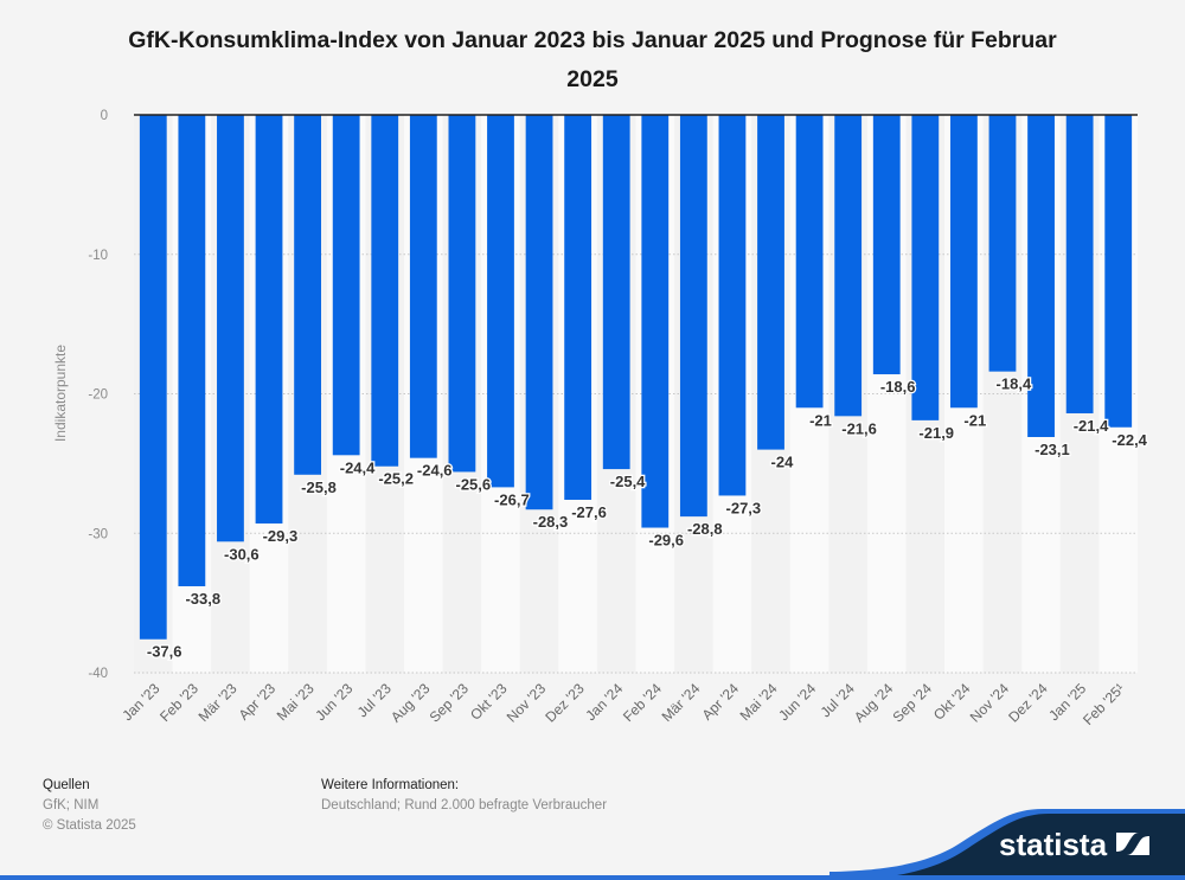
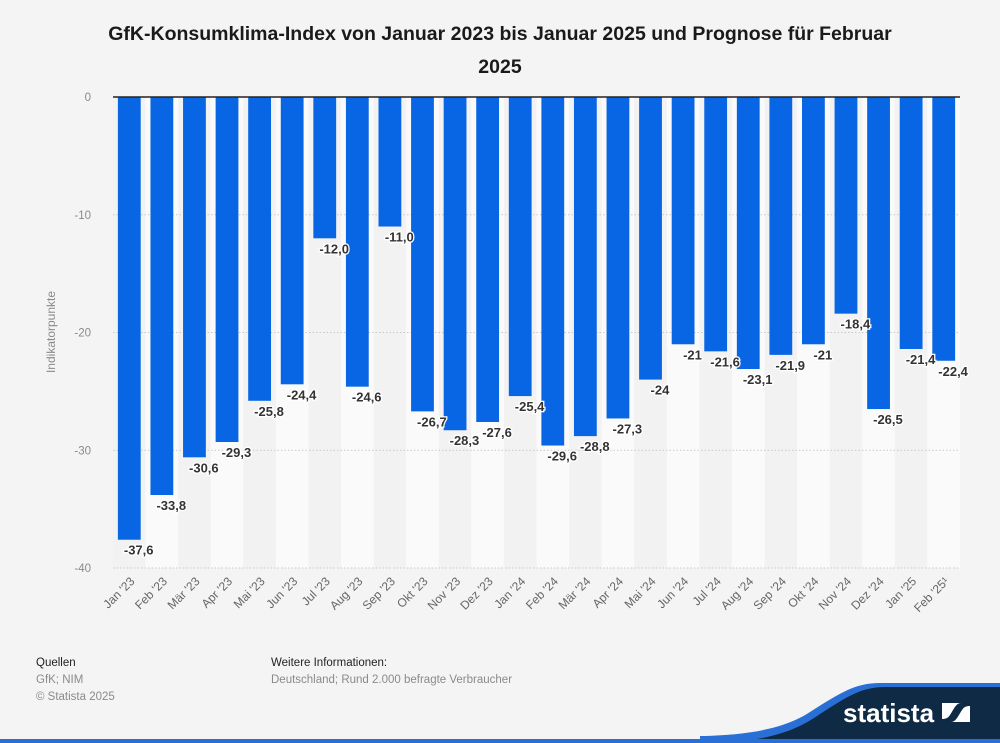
Jul '23: -25,2 -> -12,0
Sep '23: -25,6 -> -11,0
Aug '24: -18,6 -> -23,1
Dez '24: -23,1 -> -26,5
